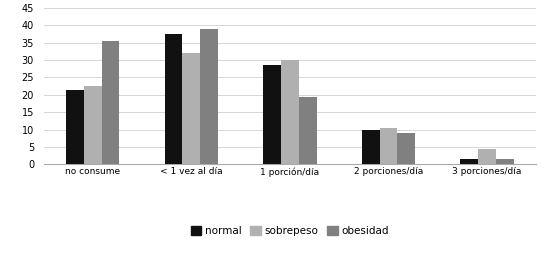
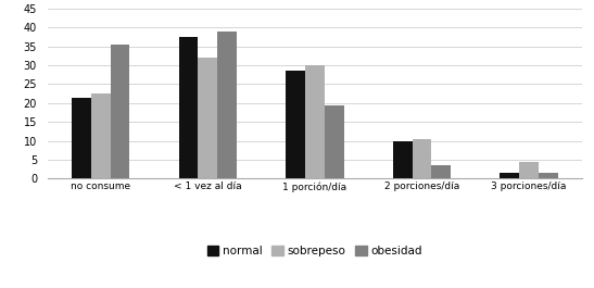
obesidad/2 porciones/día: 9.0 -> 3.5
